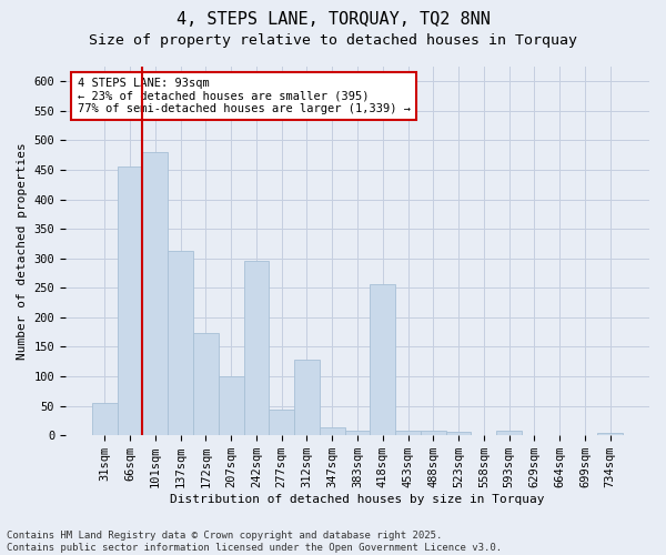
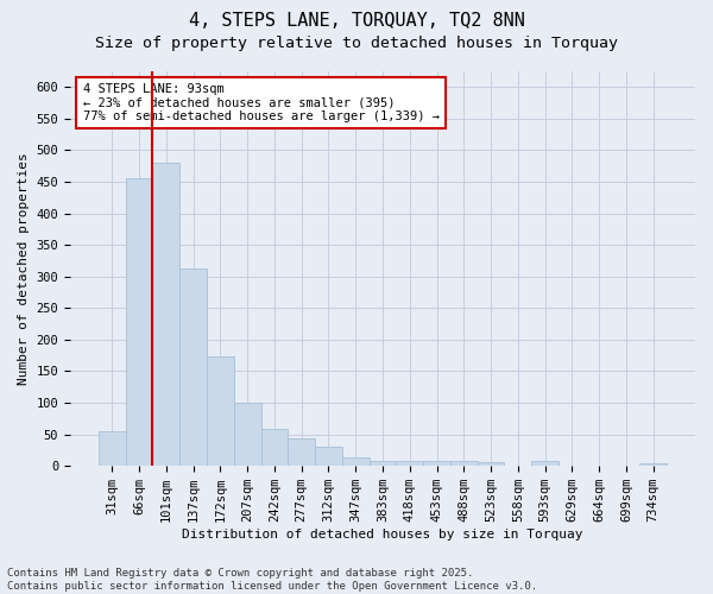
242sqm: 296 -> 58
312sqm: 128 -> 30
418sqm: 256 -> 8
